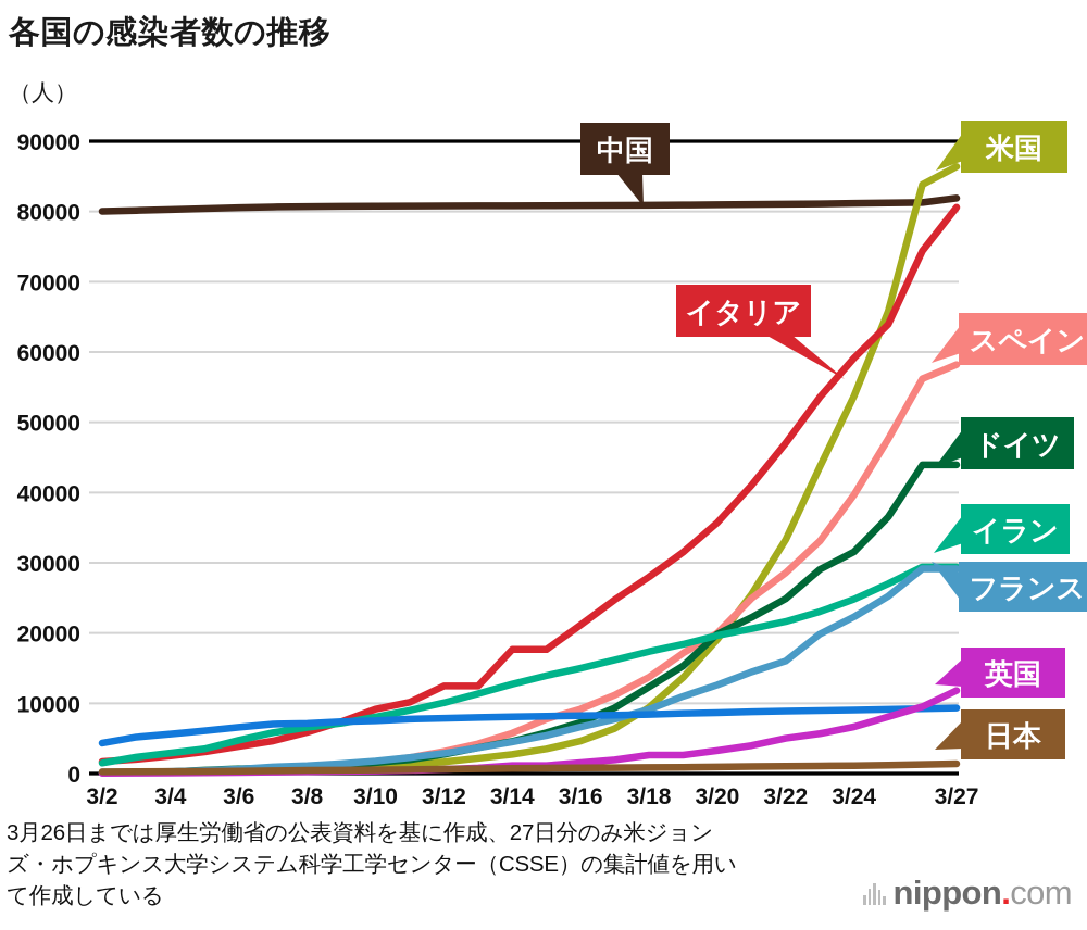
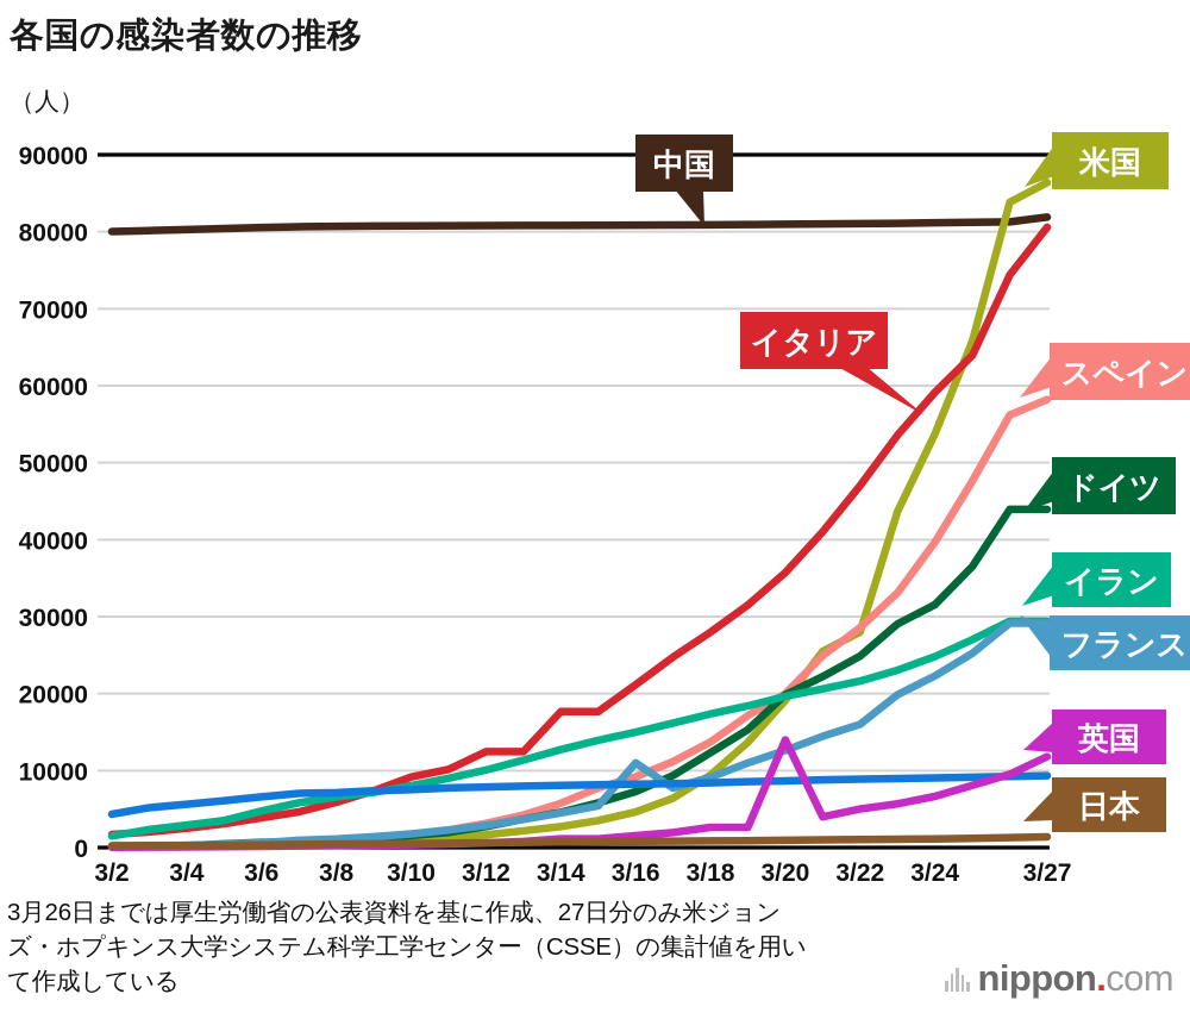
フランス/3/16: 7000 -> 11000
英国/3/20: 3000 -> 14000
米国/3/22: 33000 -> 28000
